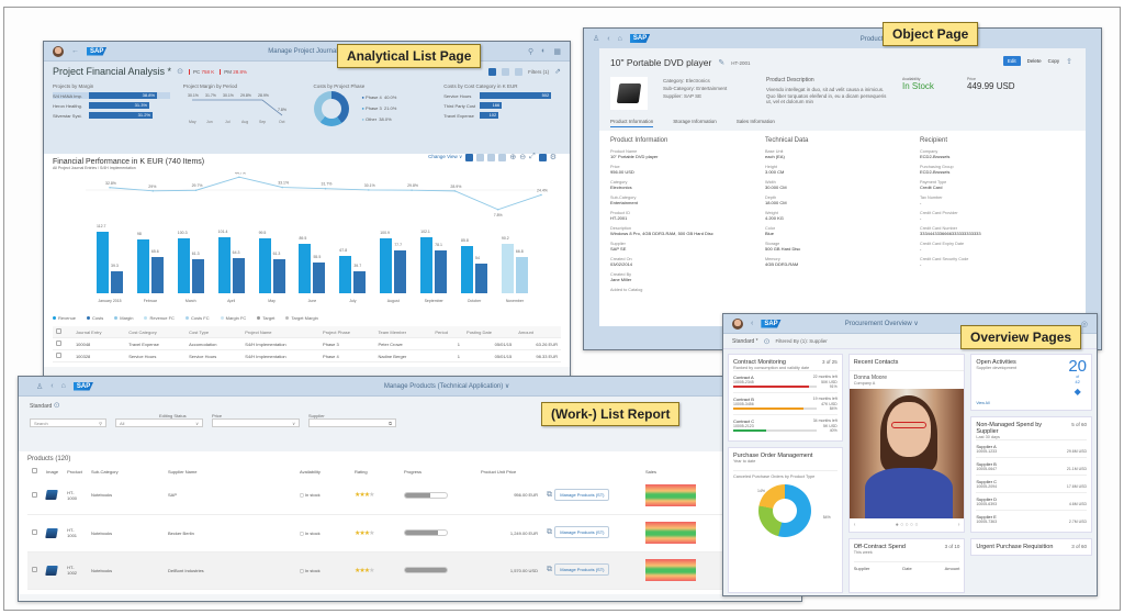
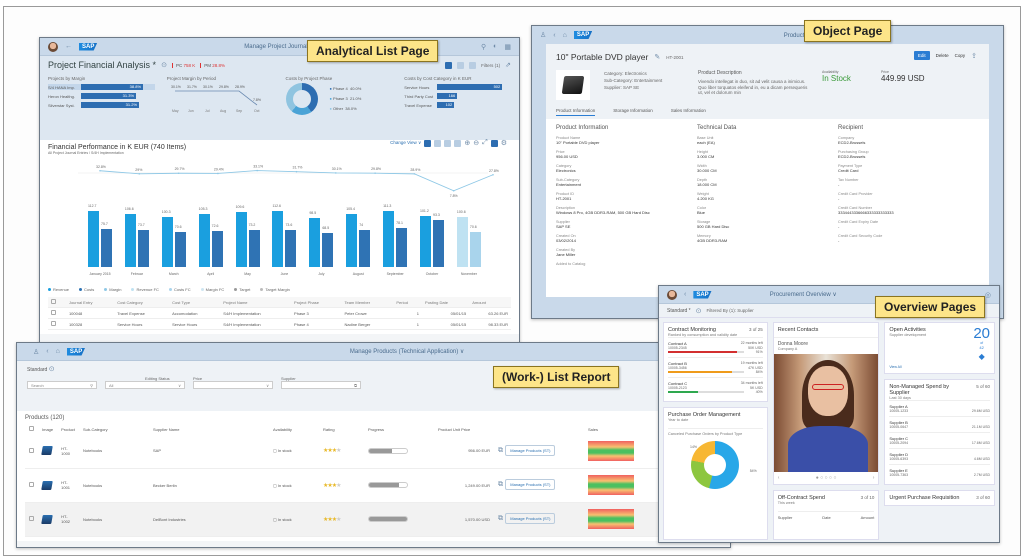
Costs/January 2015: 39.3 -> 75.7
Revenue/Februar: 98 -> 106.6
Costs/Februar: 65.6 -> 73.7
Costs/March: 61.3 -> 70.6
Revenue/April: 101.4 -> 105.3
Costs/April: 64.3 -> 72.6
Margin/April: 44.7% -> 29.4%
Revenue/May: 99.5 -> 109.6
Costs/May: 61.3 -> 73.2
Revenue/June: 89.5 -> 112.6
Costs/June: 55.5 -> 73.6
Revenue/July: 67.8 -> 98.5
Costs/July: 39.7 -> 68.5
Revenue/August: 100.9 -> 105.4
Costs/August: 77.7 -> 74
Revenue/September: 102.1 -> 111.3
Revenue/October: 85.8 -> 101.2
Costs/October: 54 -> 93.3
Revenue/November: 90.2 -> 100.6
Costs/November: 66.8 -> 70.6
Margin/November: 24.4% -> 27.8%
